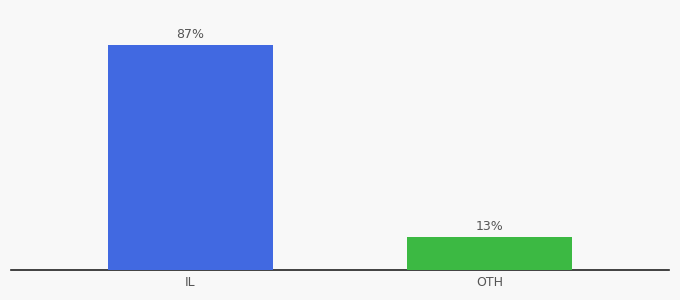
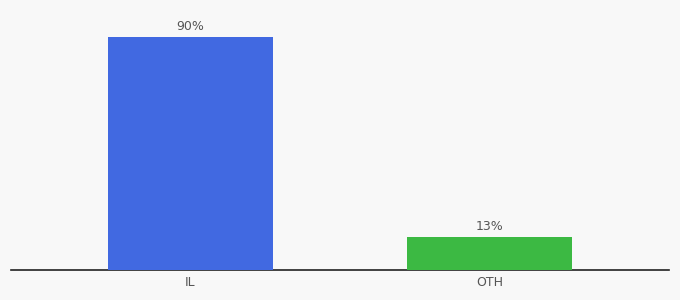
IL: 87% -> 90%
